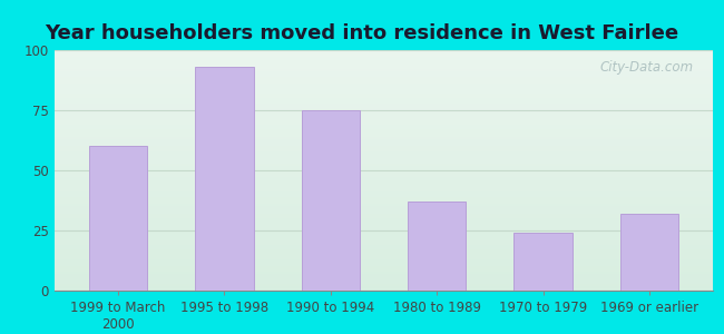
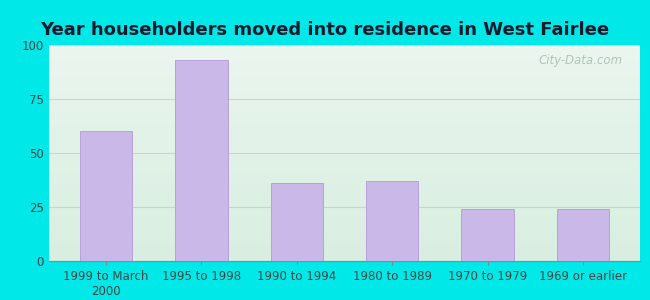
1990 to 1994: 75 -> 36
1969 or earlier: 32 -> 24
